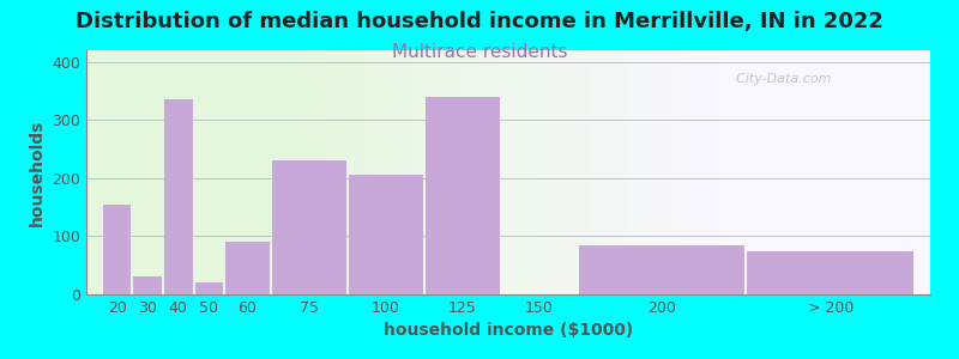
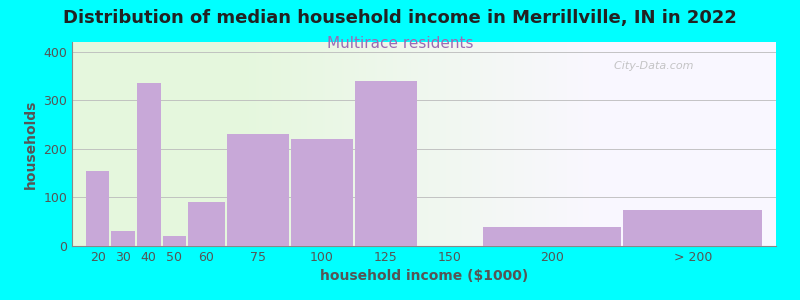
100: 205 -> 220
200: 85 -> 40
